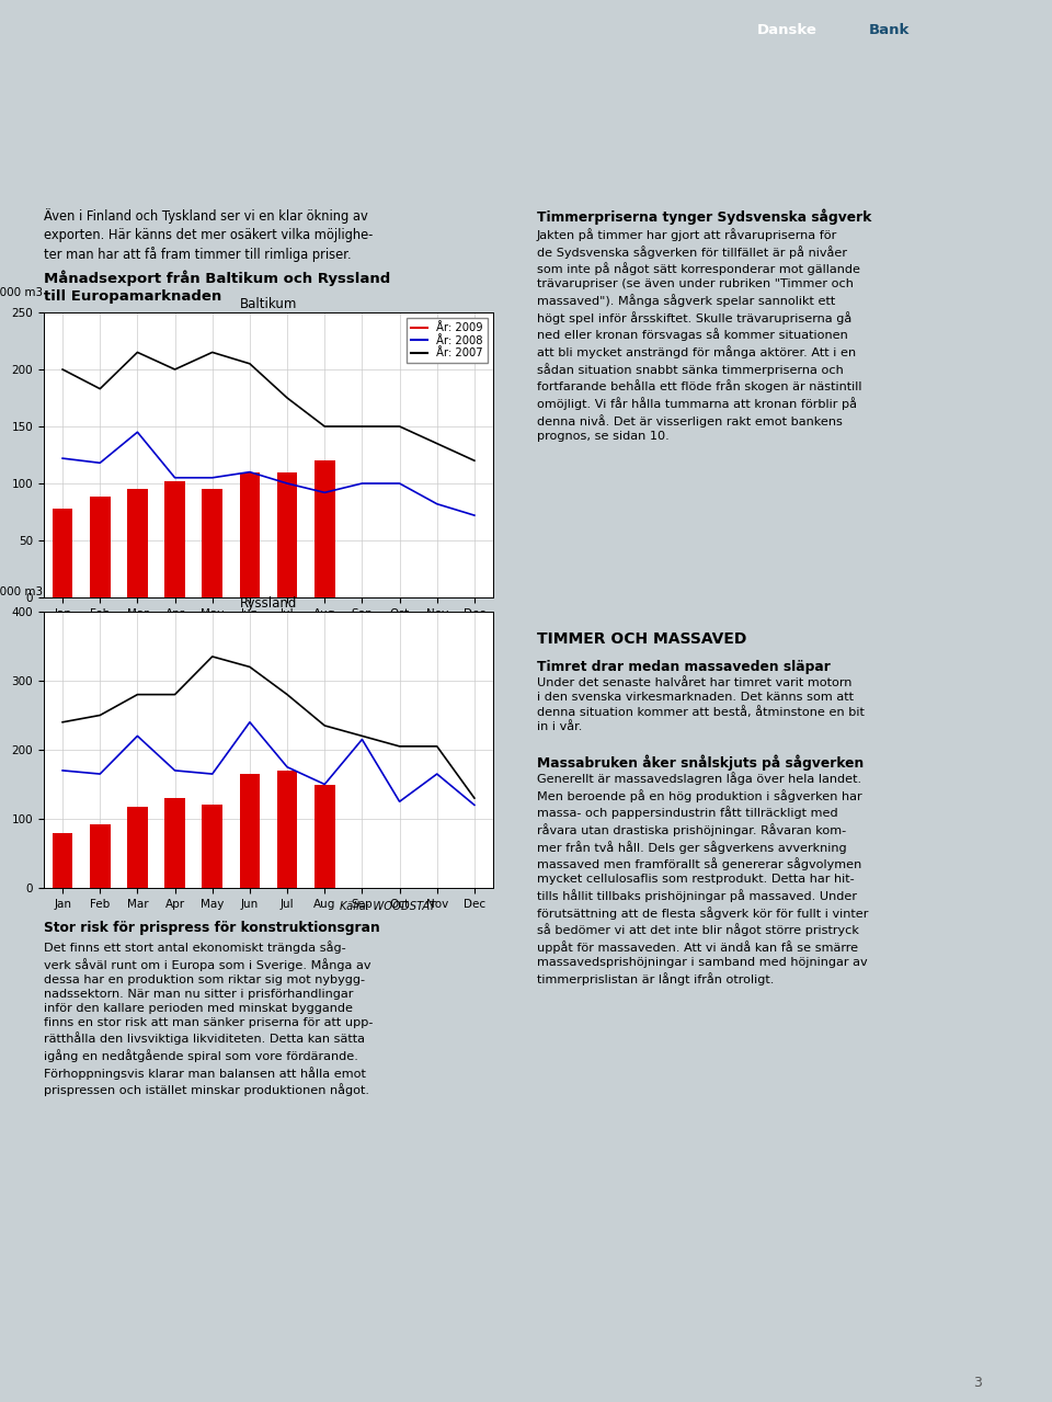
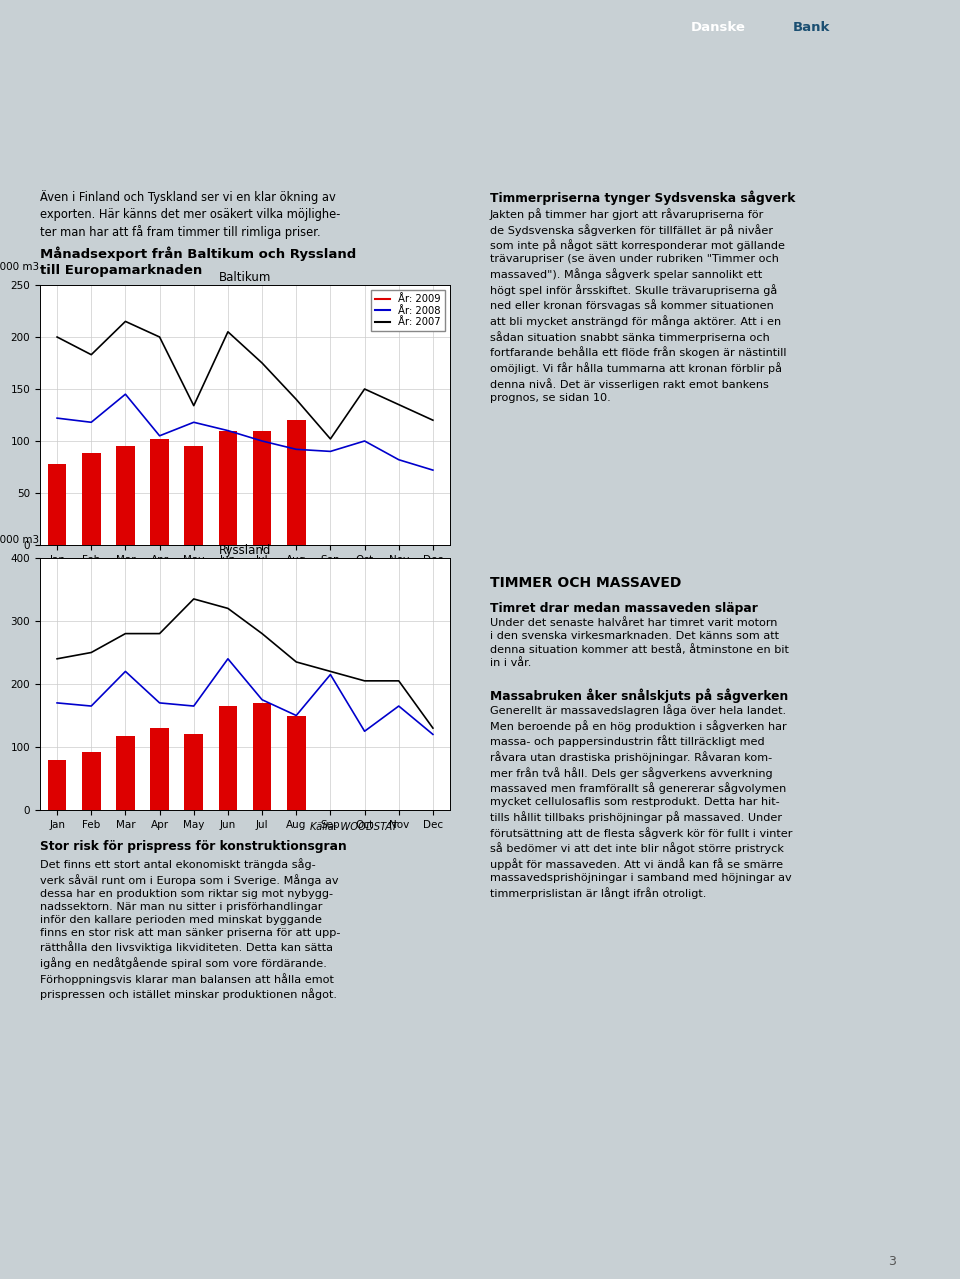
Baltikum/År: 2008/May: 105 -> 118
Baltikum/År: 2007/May: 215 -> 134
Baltikum/År: 2007/Aug: 150 -> 140
Baltikum/År: 2008/Sep: 100 -> 90
Baltikum/År: 2007/Sep: 150 -> 102
